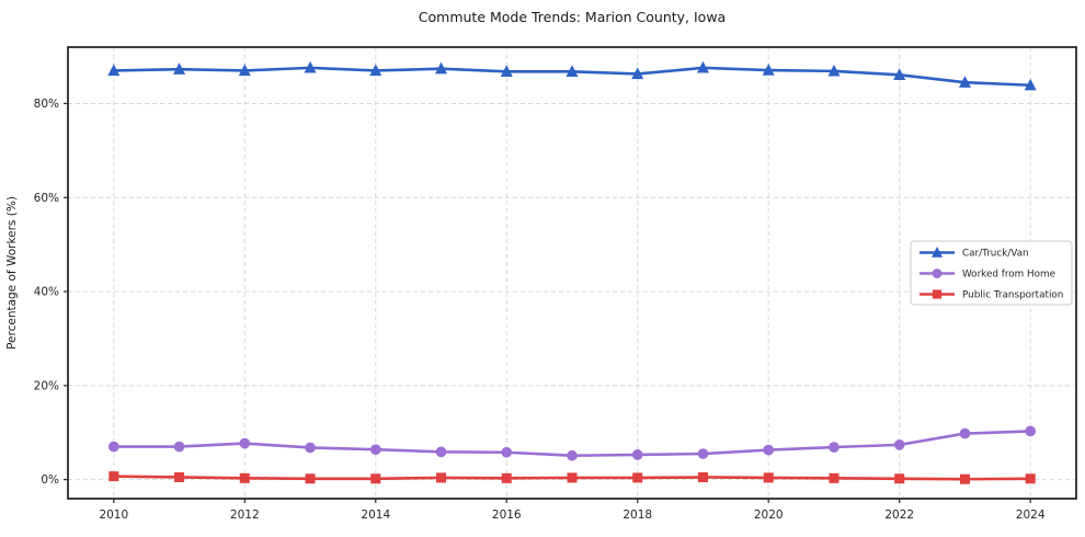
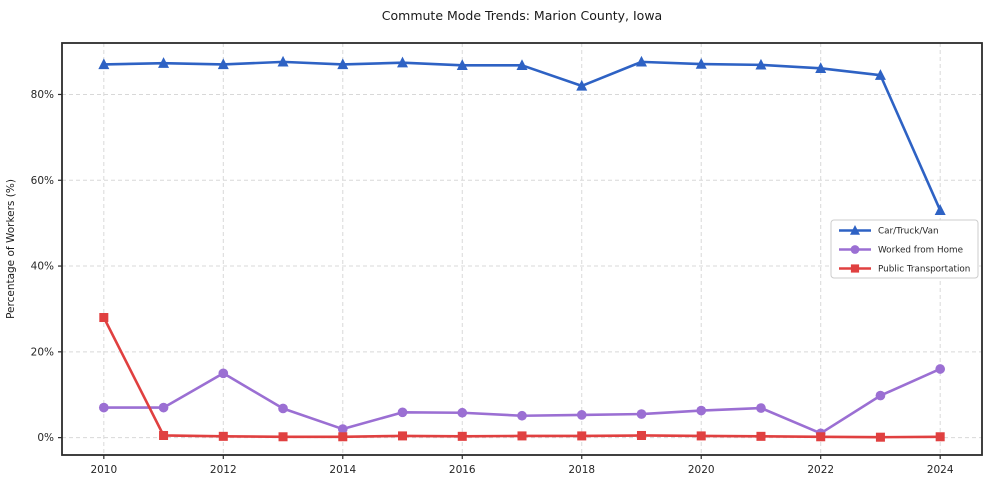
Public Transportation/2010: 1% -> 28%
Worked from Home/2012: 8% -> 15%
Worked from Home/2014: 6% -> 2%
Car/Truck/Van/2018: 86% -> 82%
Worked from Home/2022: 7% -> 1%
Car/Truck/Van/2024: 84% -> 53%
Worked from Home/2024: 10% -> 16%
